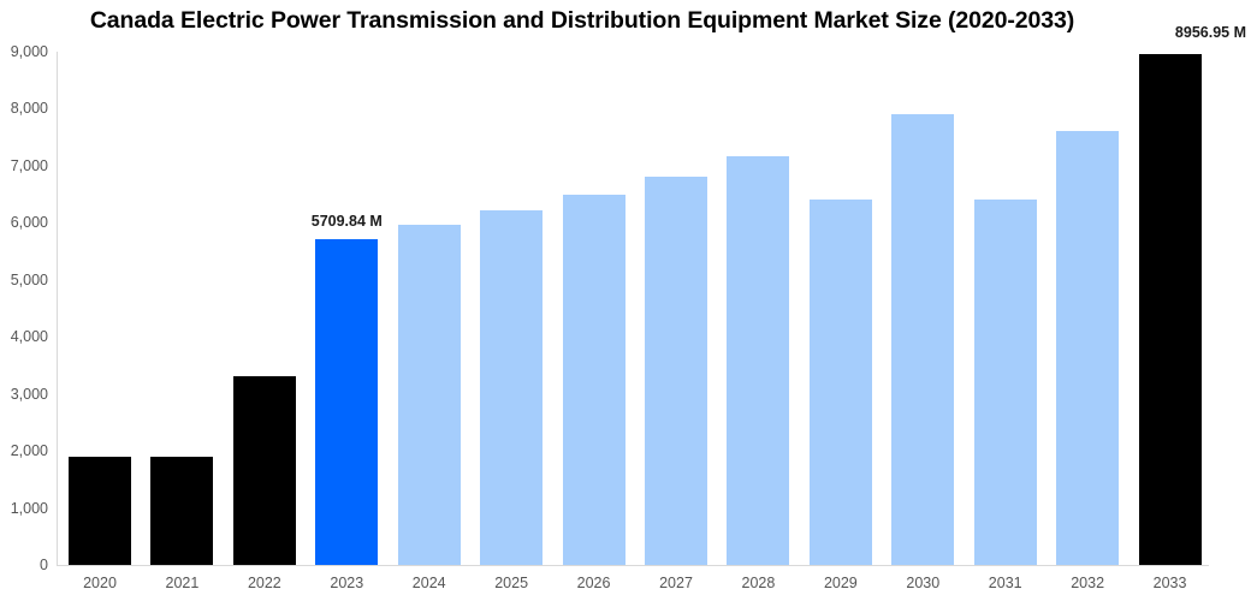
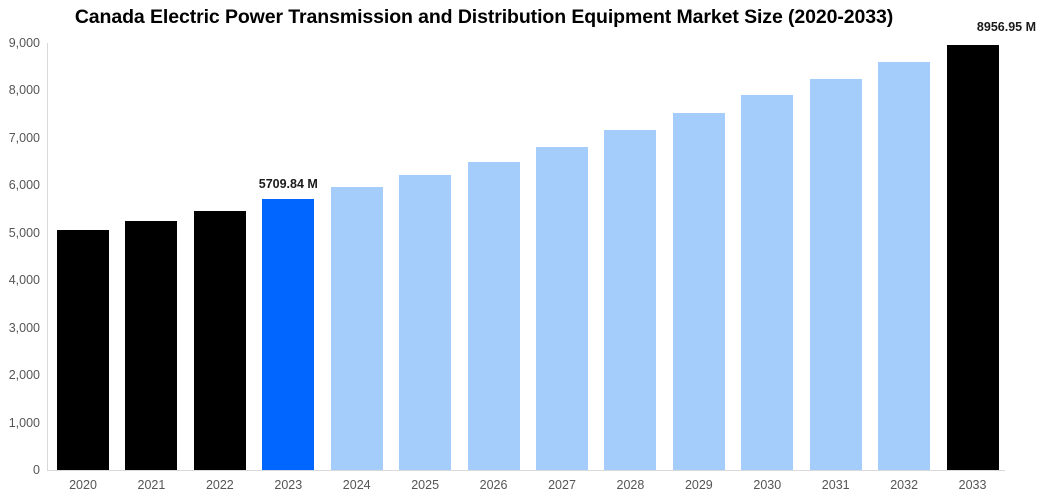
2020: 1900 -> 5100
2021: 1900 -> 5200
2022: 3300 -> 5500
2029: 6400 -> 7500
2031: 6400 -> 8200
2032: 7600 -> 8600
